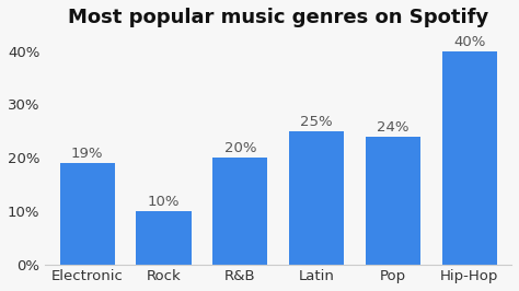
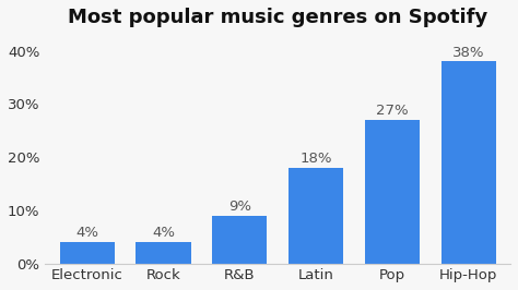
Electronic: 19% -> 4%
Rock: 10% -> 4%
R&B: 20% -> 9%
Latin: 25% -> 18%
Pop: 24% -> 27%
Hip-Hop: 40% -> 38%
